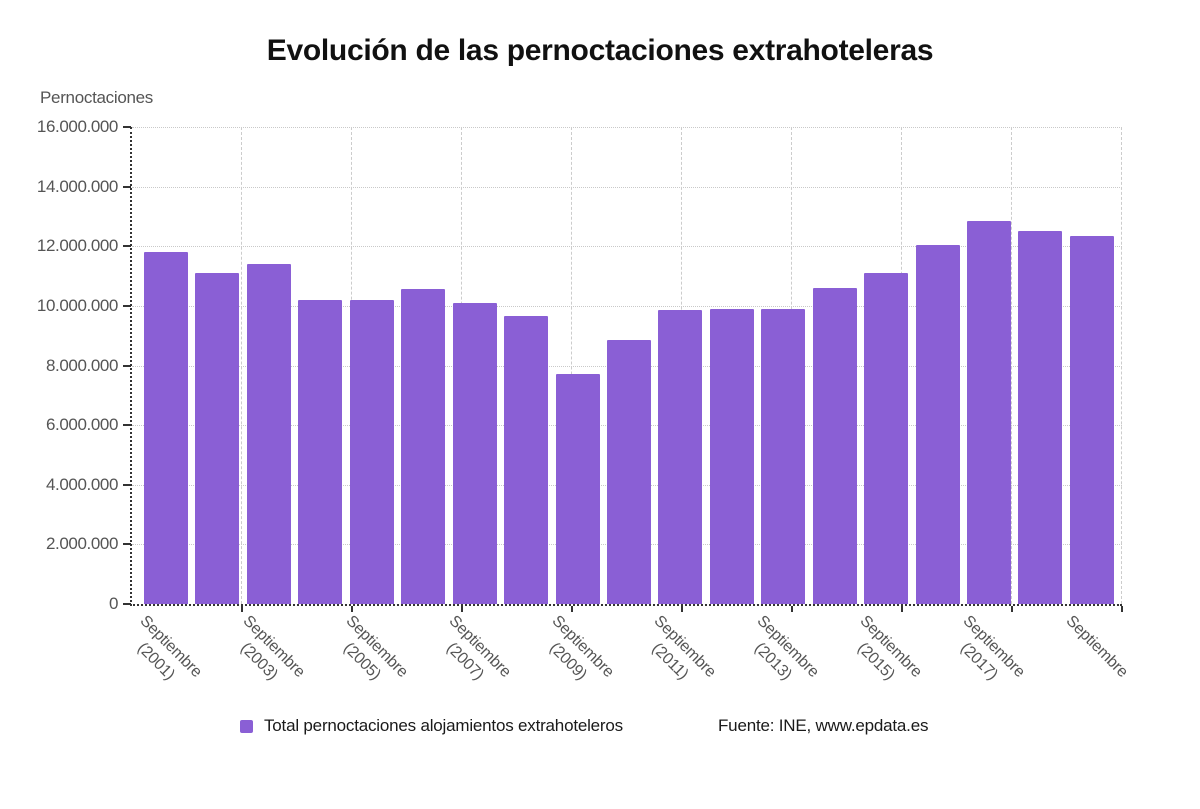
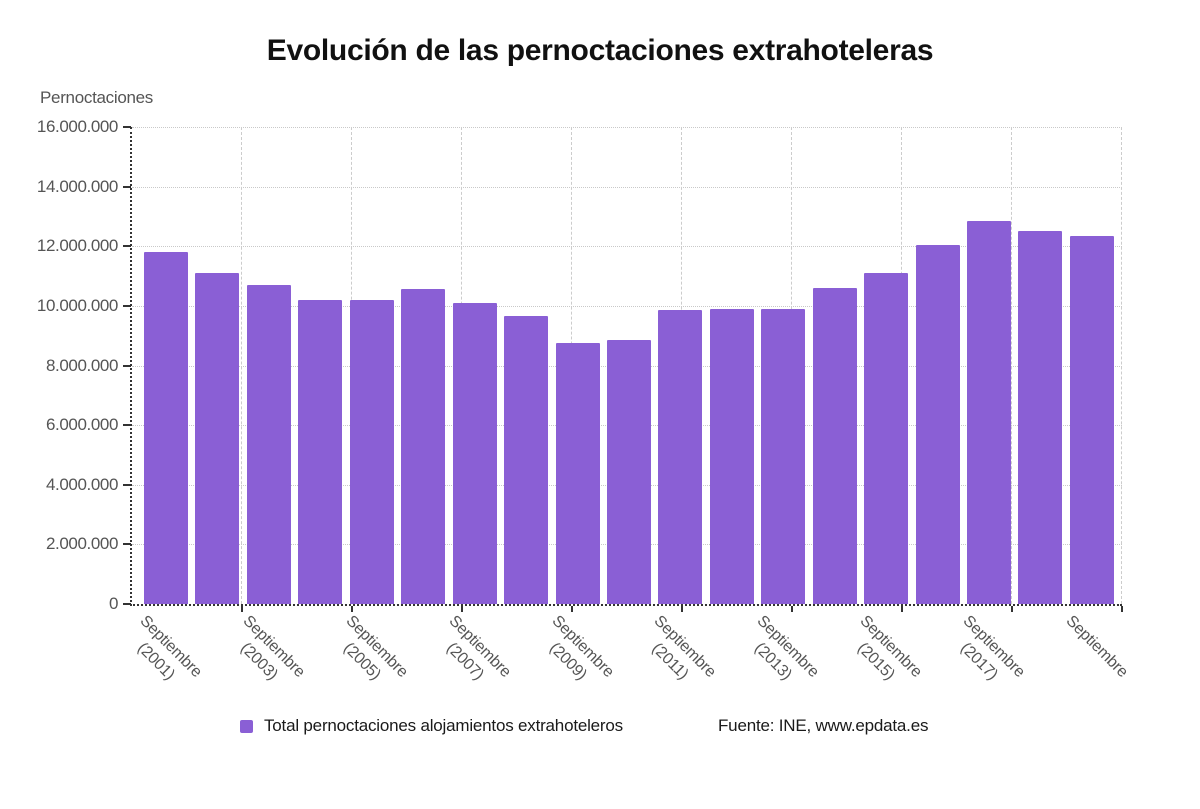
Septiembre (2003): 11400000 -> 10700000
Septiembre (2009): 7700000 -> 8800000
